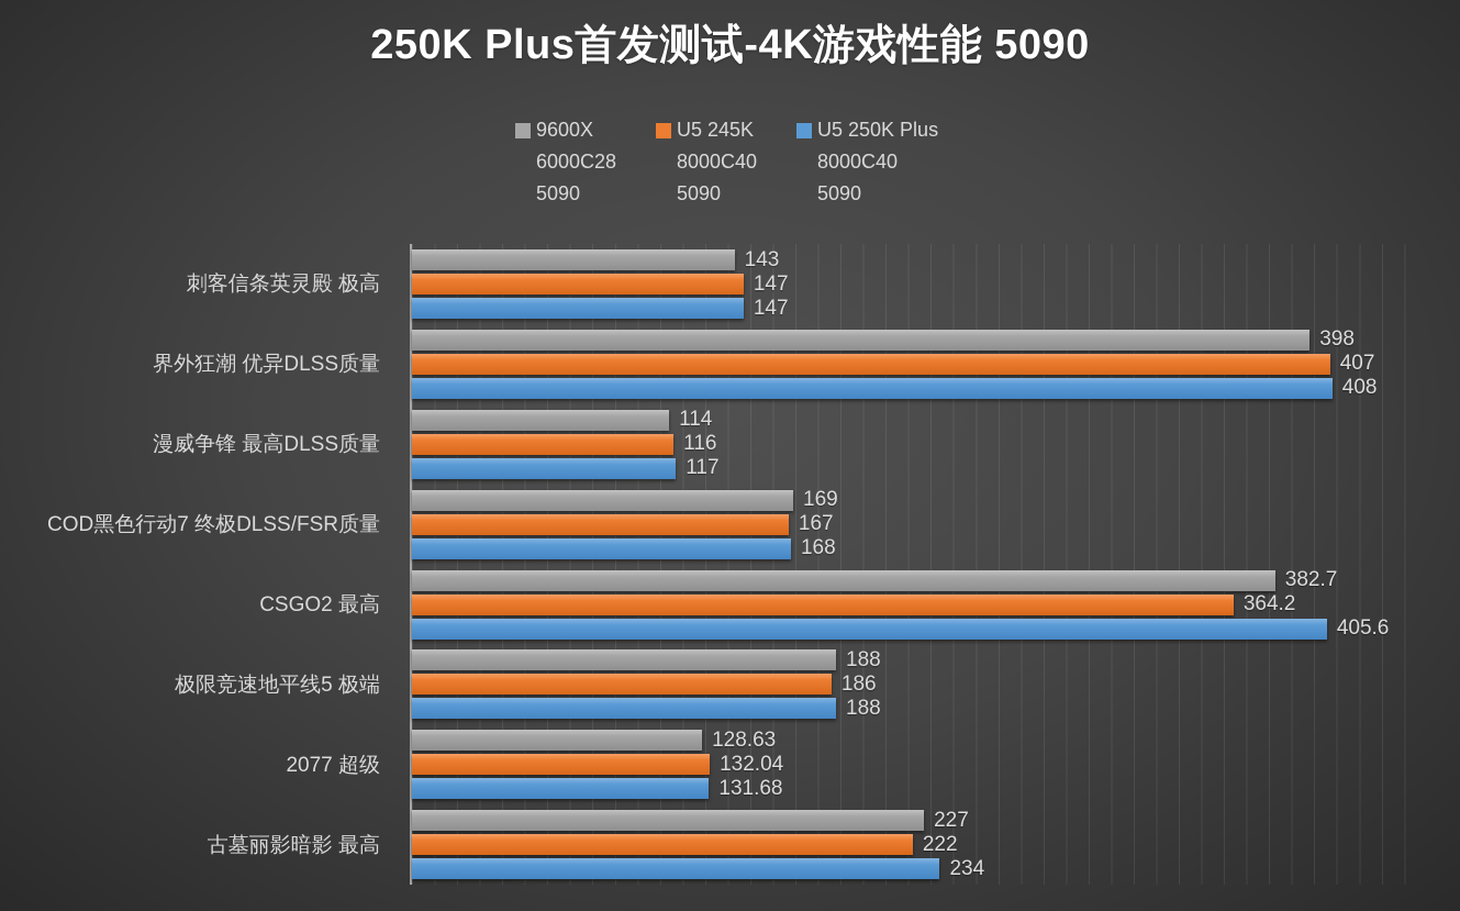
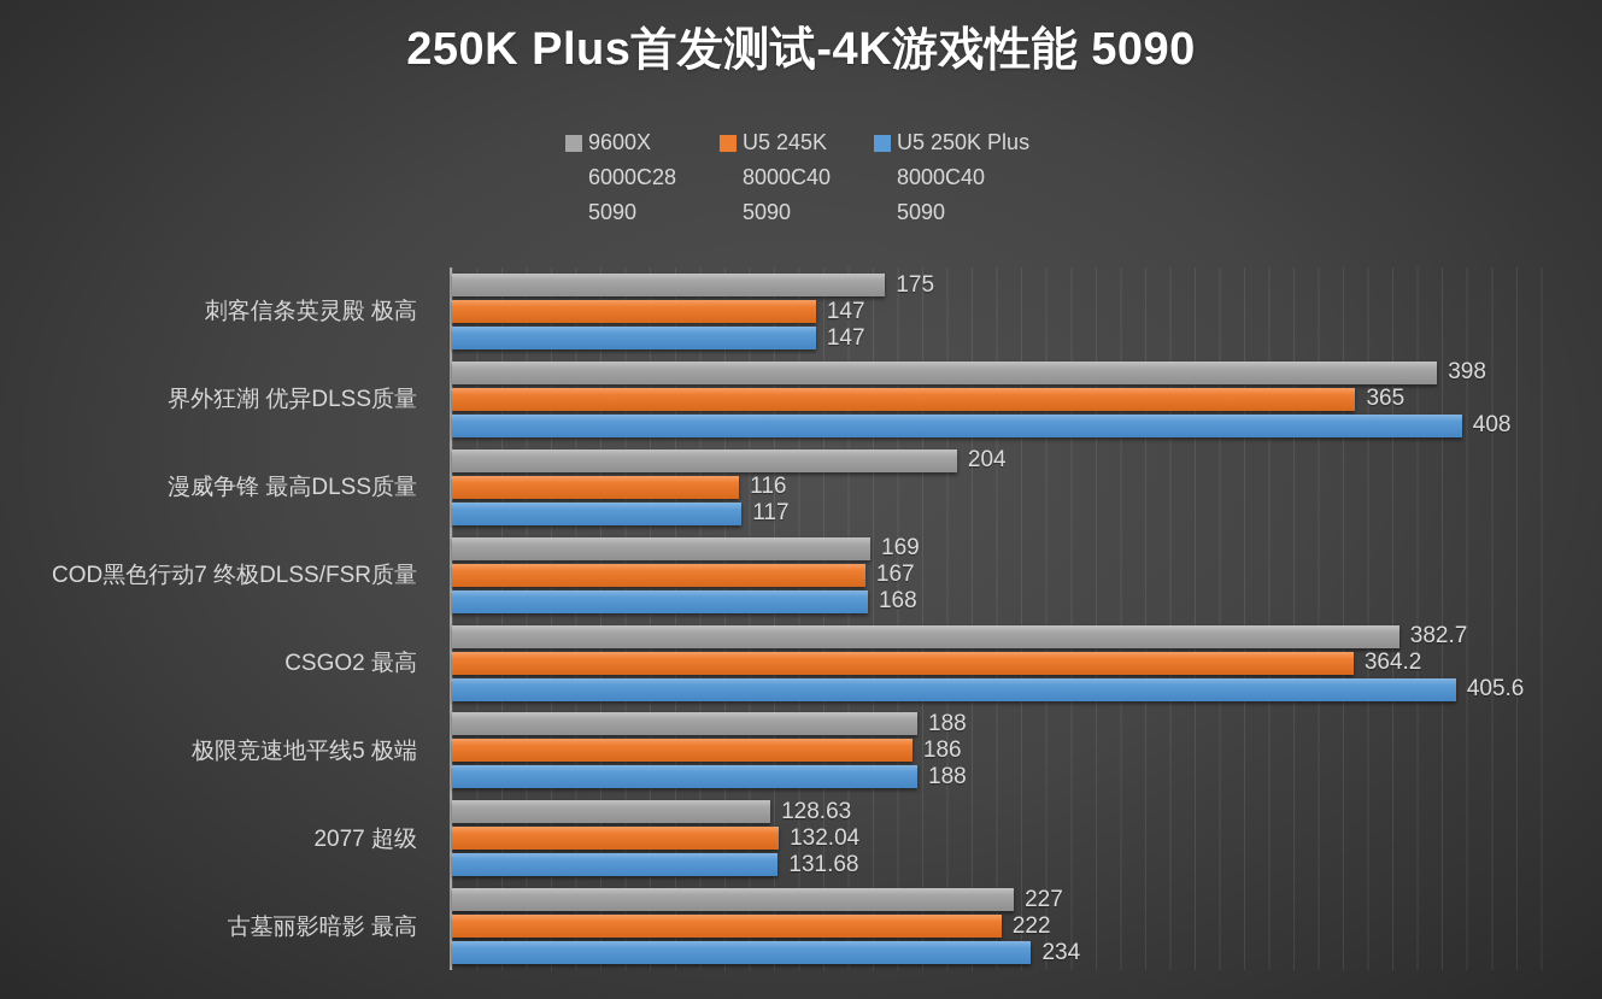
9600X 6000C28 5090/刺客信条英灵殿 极高: 143 -> 175
U5 245K 8000C40 5090/界外狂潮 优异DLSS质量: 407 -> 365
9600X 6000C28 5090/漫威争锋 最高DLSS质量: 114 -> 204
